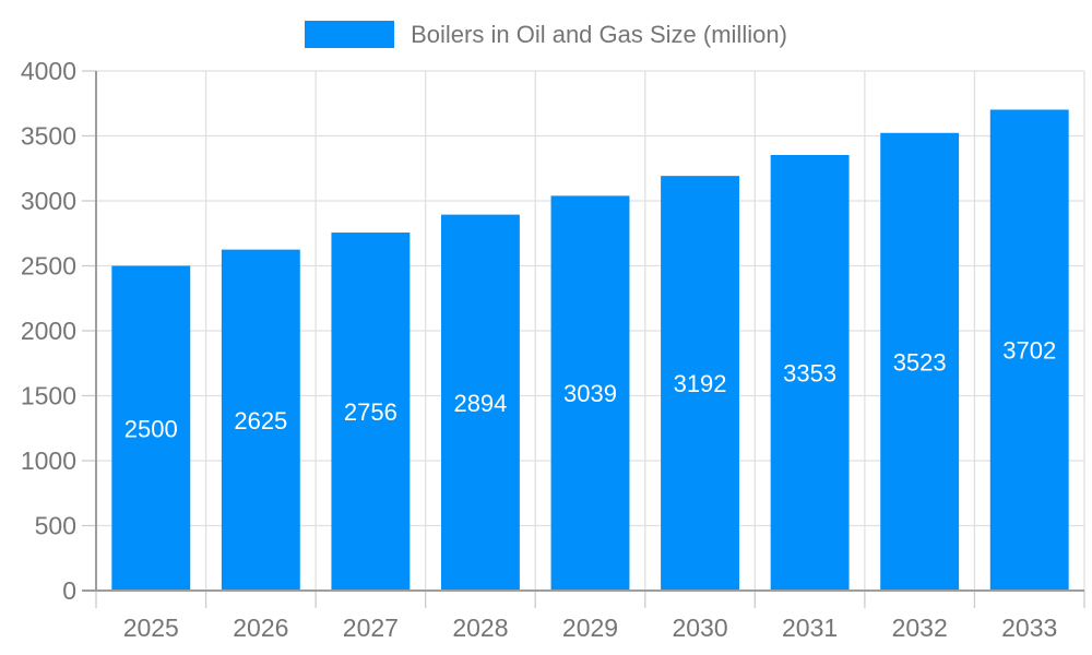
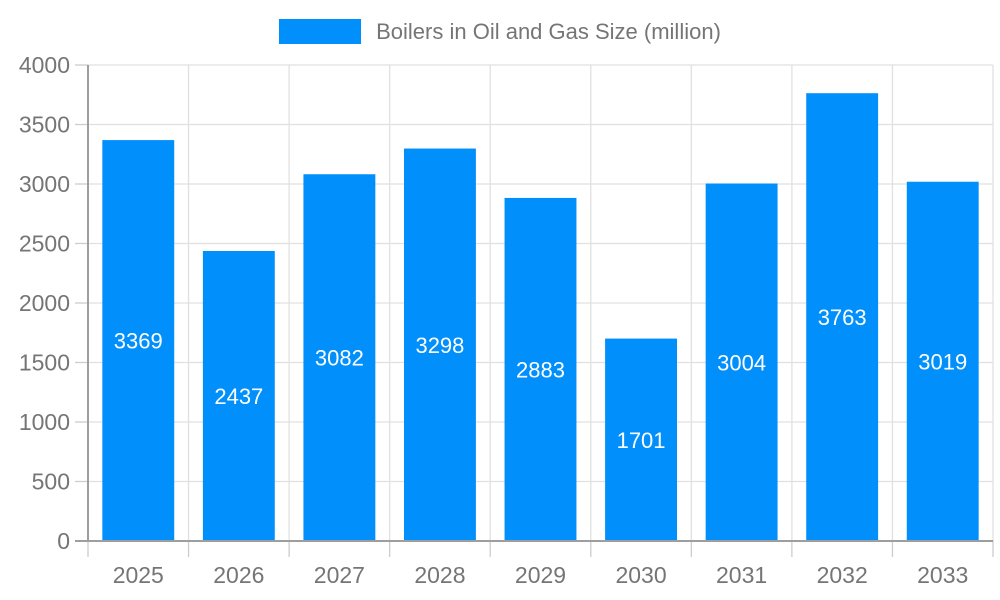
2025: 2500 -> 3369
2026: 2625 -> 2437
2027: 2756 -> 3082
2028: 2894 -> 3298
2029: 3039 -> 2883
2030: 3192 -> 1701
2031: 3353 -> 3004
2032: 3523 -> 3763
2033: 3702 -> 3019
